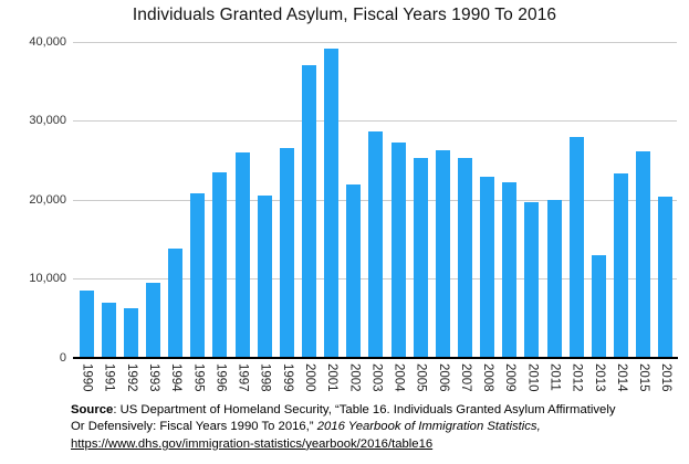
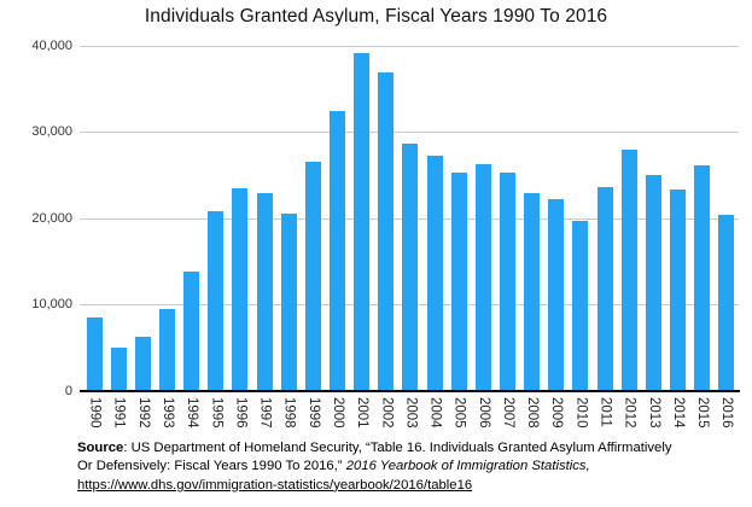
1991: 7000 -> 5000
1997: 26000 -> 23000
2000: 37000 -> 32000
2002: 22000 -> 37000
2011: 20000 -> 24000
2013: 13000 -> 25000
